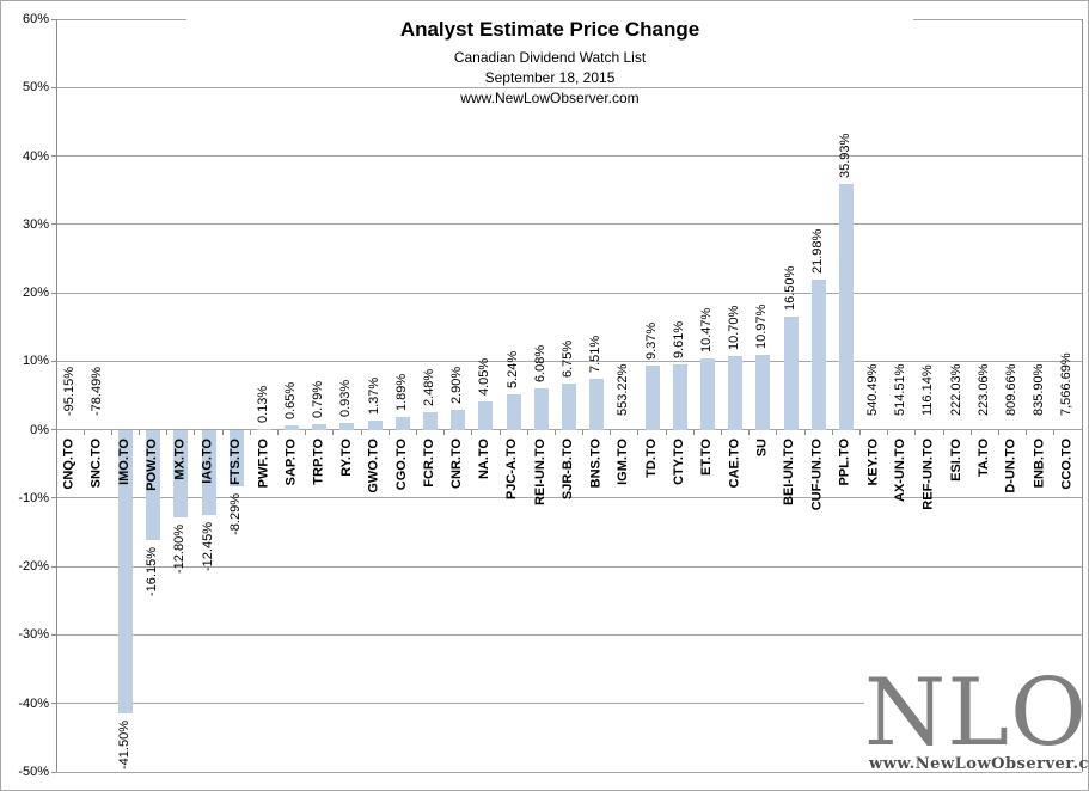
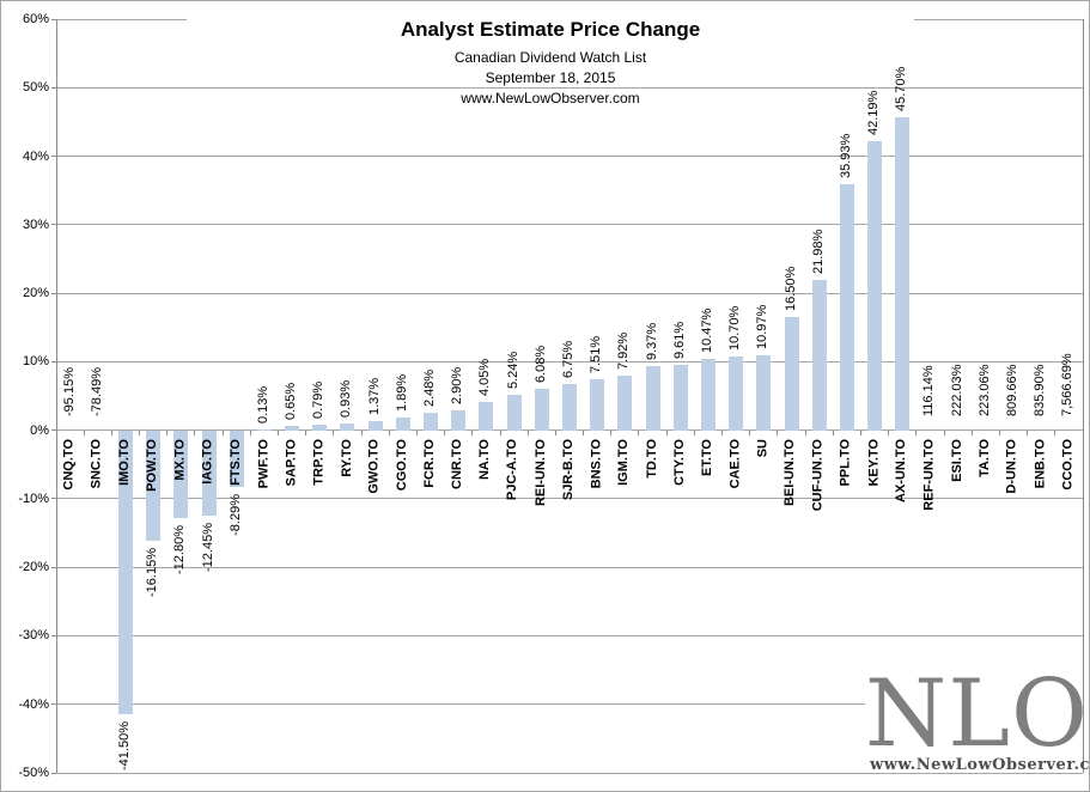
IGM.TO: 553.22% -> 7.92%
KEY.TO: 540.49% -> 42.19%
AX-UN.TO: 514.51% -> 45.70%
